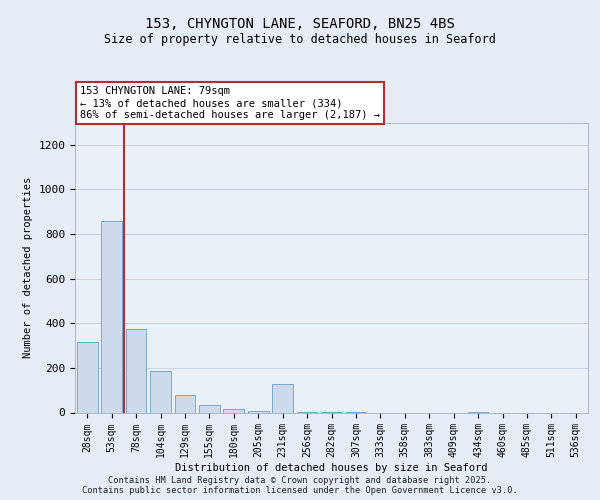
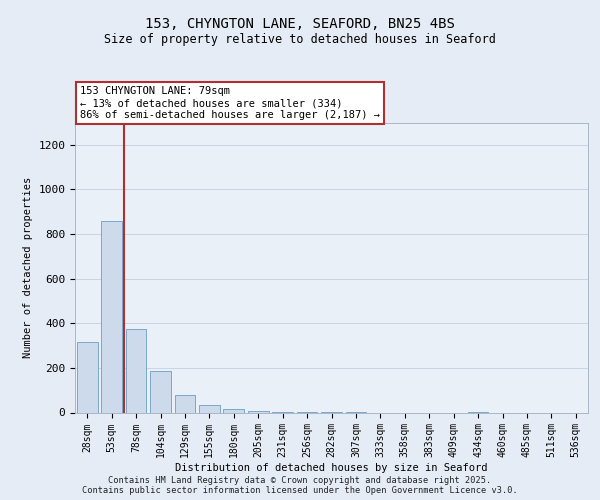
231sqm: 130 -> 4
